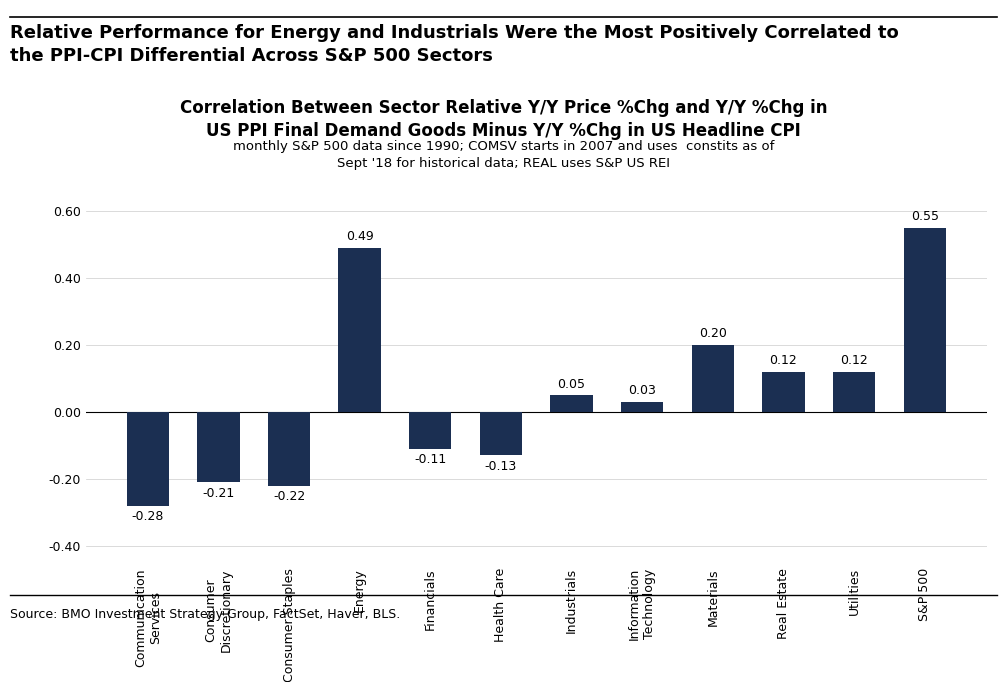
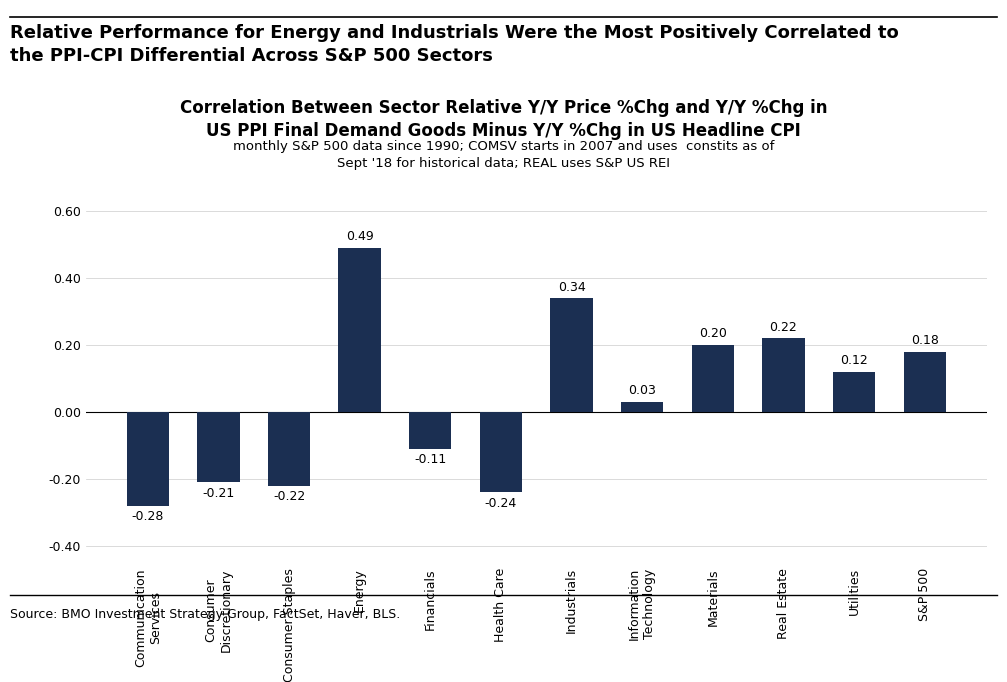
Health Care: -0.13 -> -0.24
Industrials: 0.05 -> 0.34
Real Estate: 0.12 -> 0.22
S&P 500: 0.55 -> 0.18
